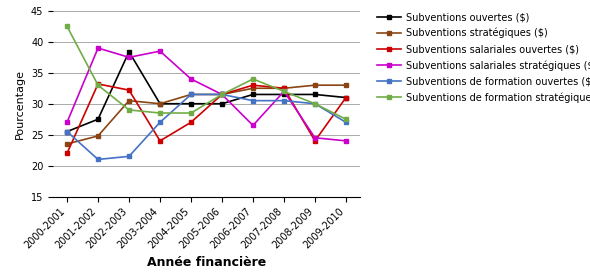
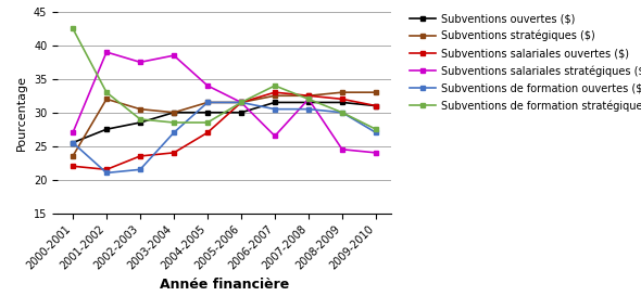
Subventions stratégiques ($)/2001-2002: 24.8 -> 32.0
Subventions salariales ouvertes ($)/2001-2002: 33.2 -> 21.5
Subventions ouvertes ($)/2002-2003: 38.4 -> 28.5
Subventions salariales ouvertes ($)/2002-2003: 32.2 -> 23.5
Subventions salariales ouvertes ($)/2008-2009: 24.0 -> 32.0
